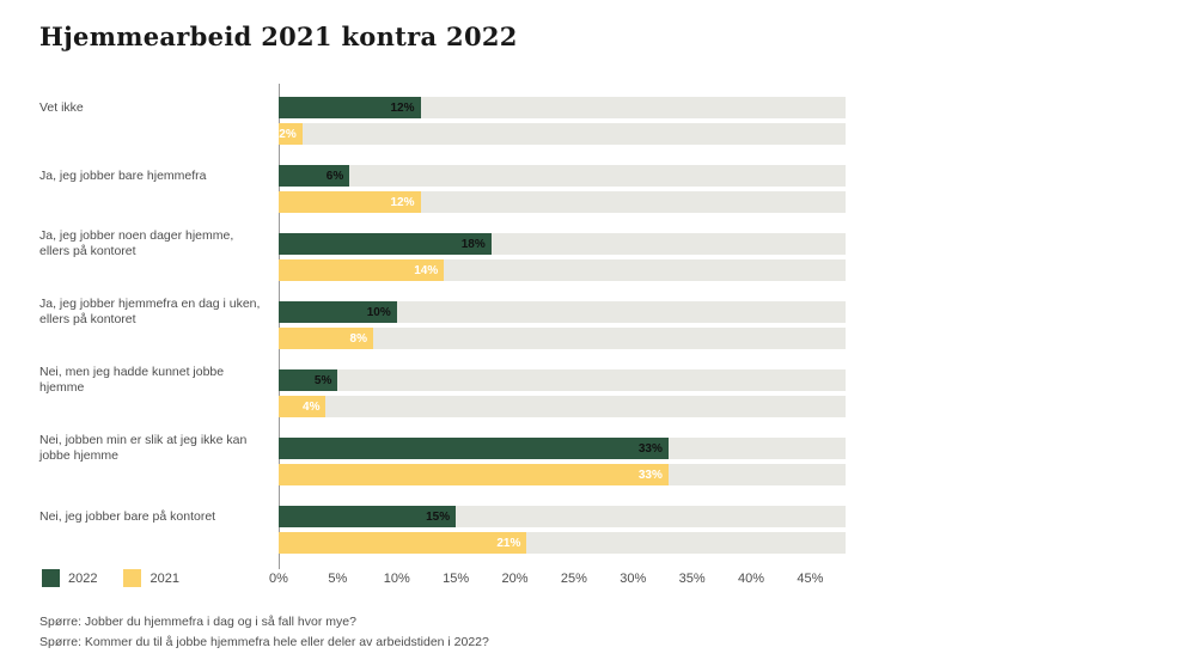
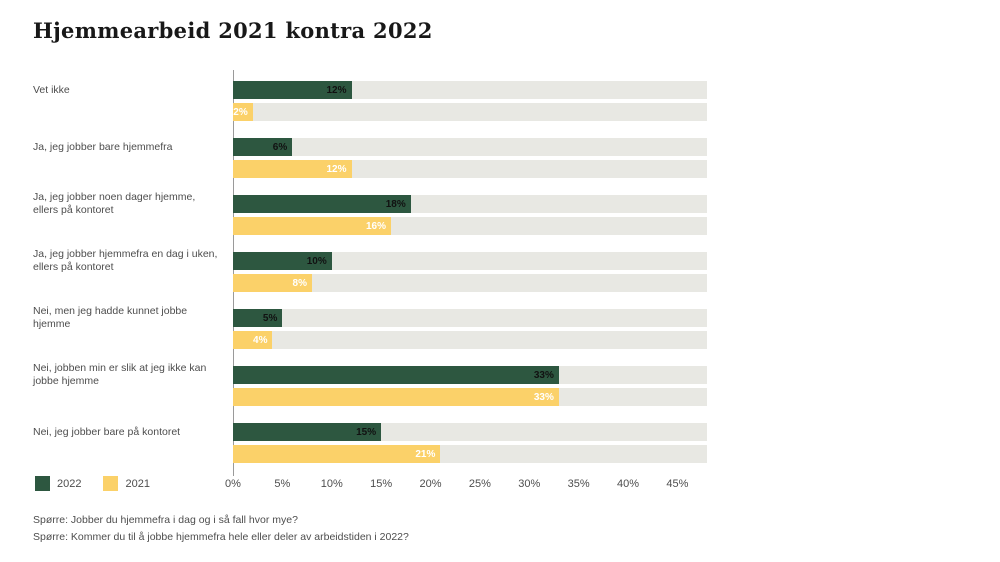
2021/Ja, jeg jobber noen dager hjemme, ellers på kontoret: 14% -> 16%
